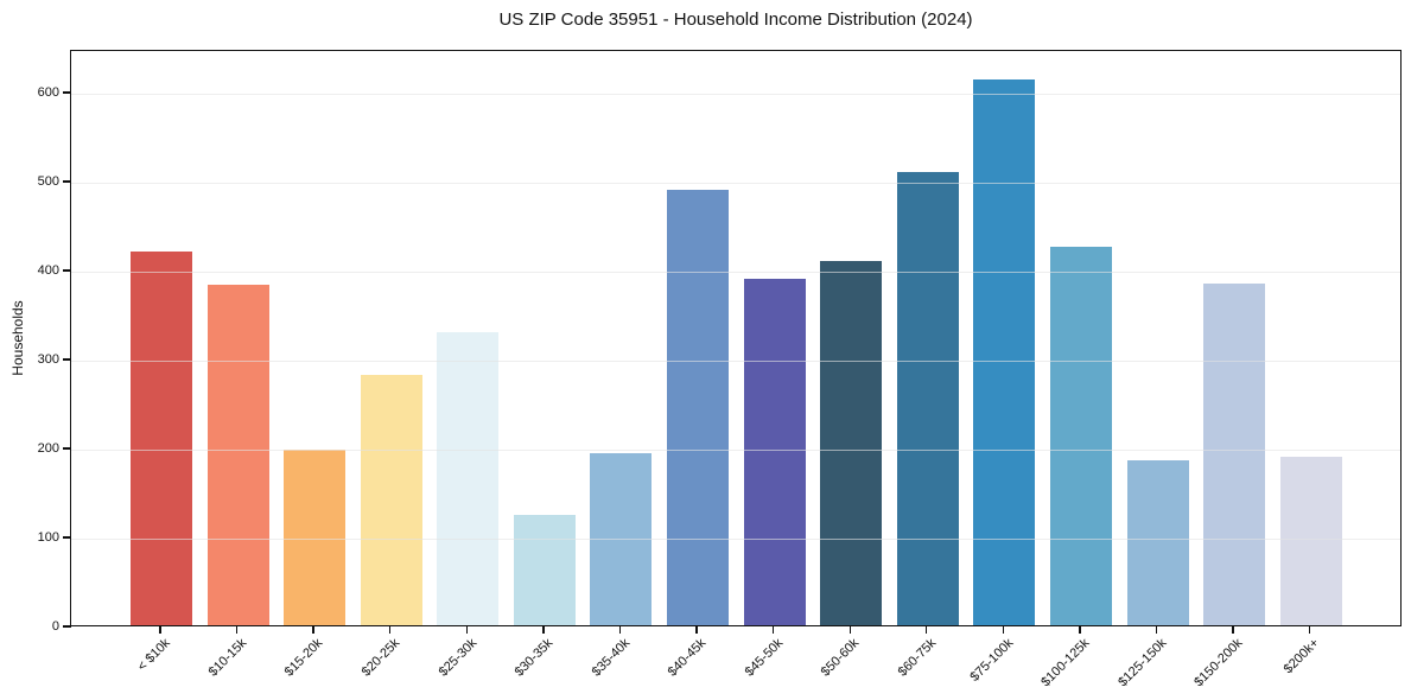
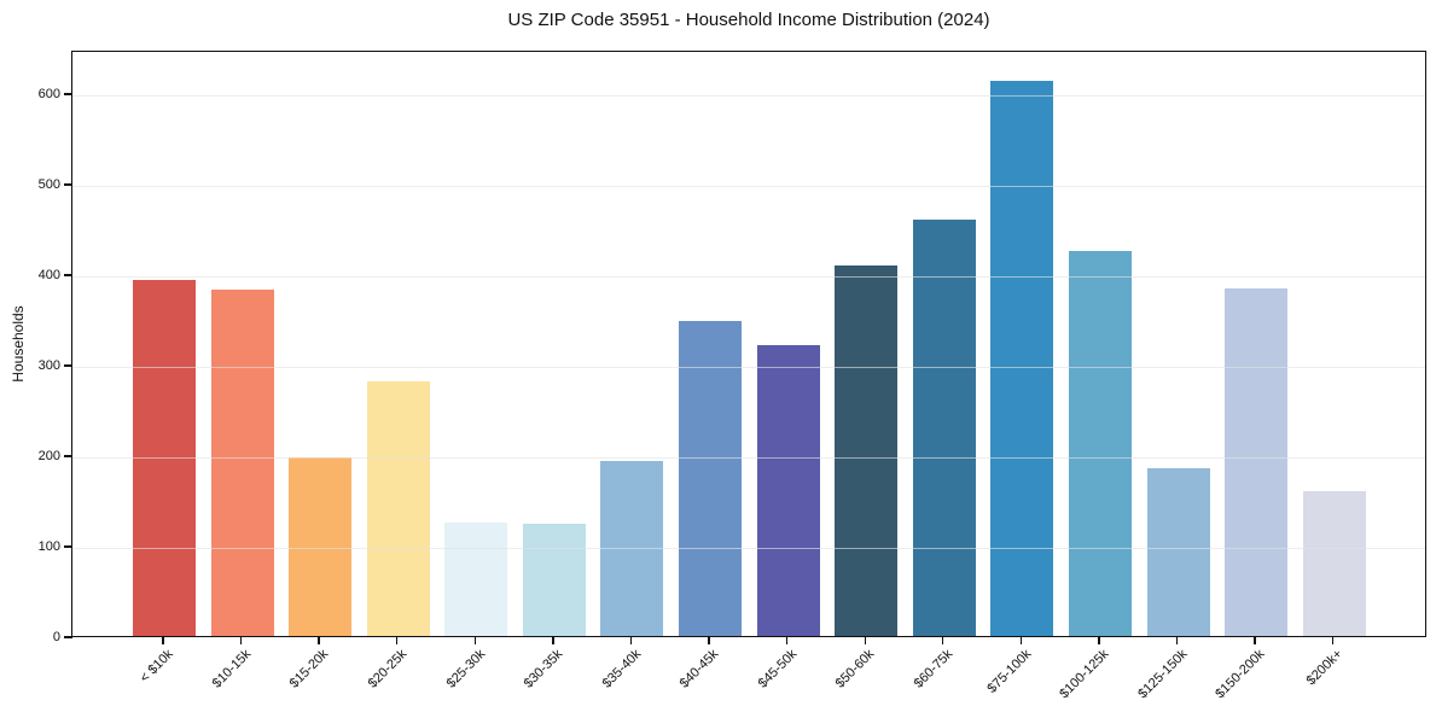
< $10k: 420 -> 390
$25-30k: 330 -> 130
$40-45k: 490 -> 350
$45-50k: 390 -> 320
$60-75k: 510 -> 460
$200k+: 190 -> 160
